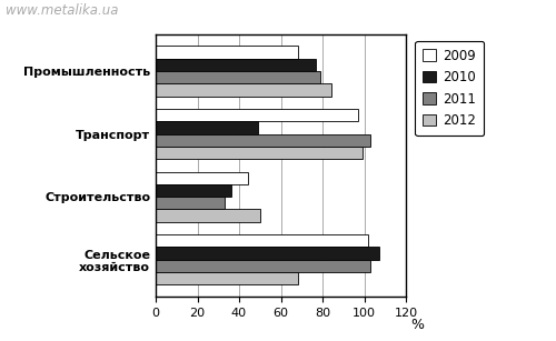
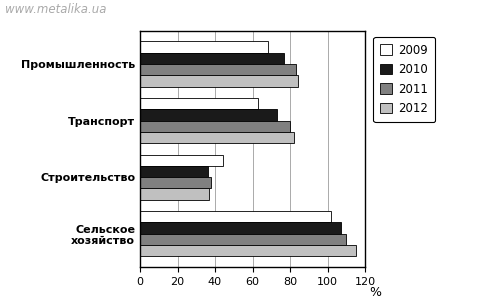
2011/Промышленность: 79 -> 83
2009/Транспорт: 97 -> 63
2010/Транспорт: 49 -> 73
2011/Транспорт: 103 -> 80
2012/Транспорт: 99 -> 82
2011/Строительство: 33 -> 38
2012/Строительство: 50 -> 37
2011/Сельское хозяйство: 103 -> 110
2012/Сельское хозяйство: 68 -> 115
